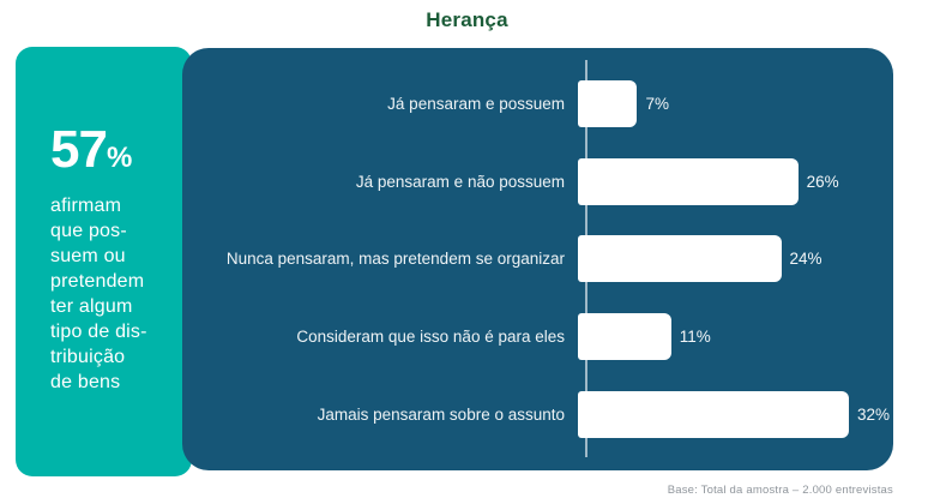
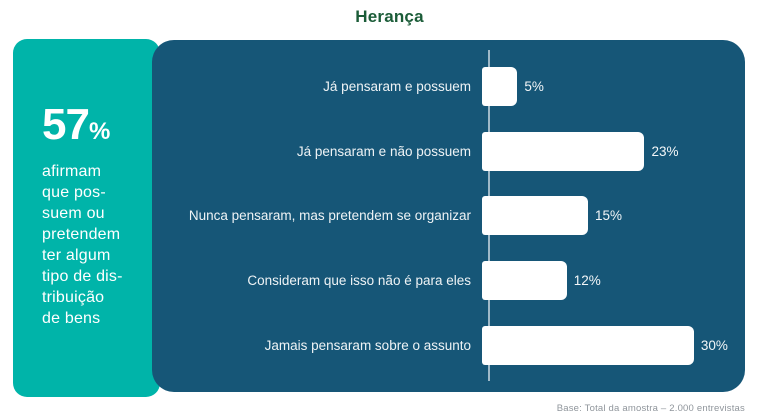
Já pensaram e possuem: 7% -> 5%
Já pensaram e não possuem: 26% -> 23%
Nunca pensaram, mas pretendem se organizar: 24% -> 15%
Consideram que isso não é para eles: 11% -> 12%
Jamais pensaram sobre o assunto: 32% -> 30%
